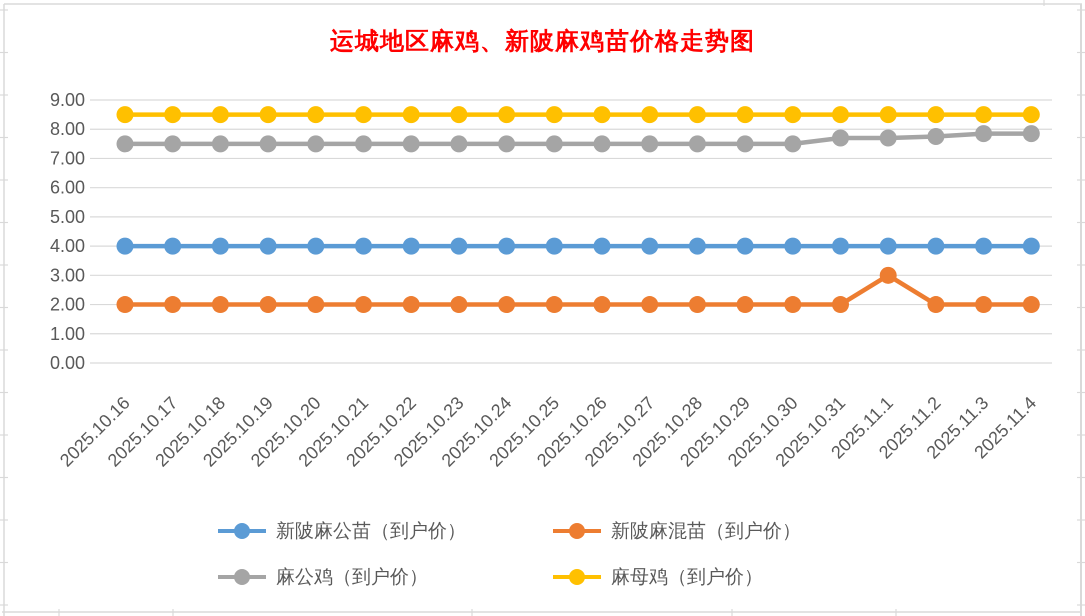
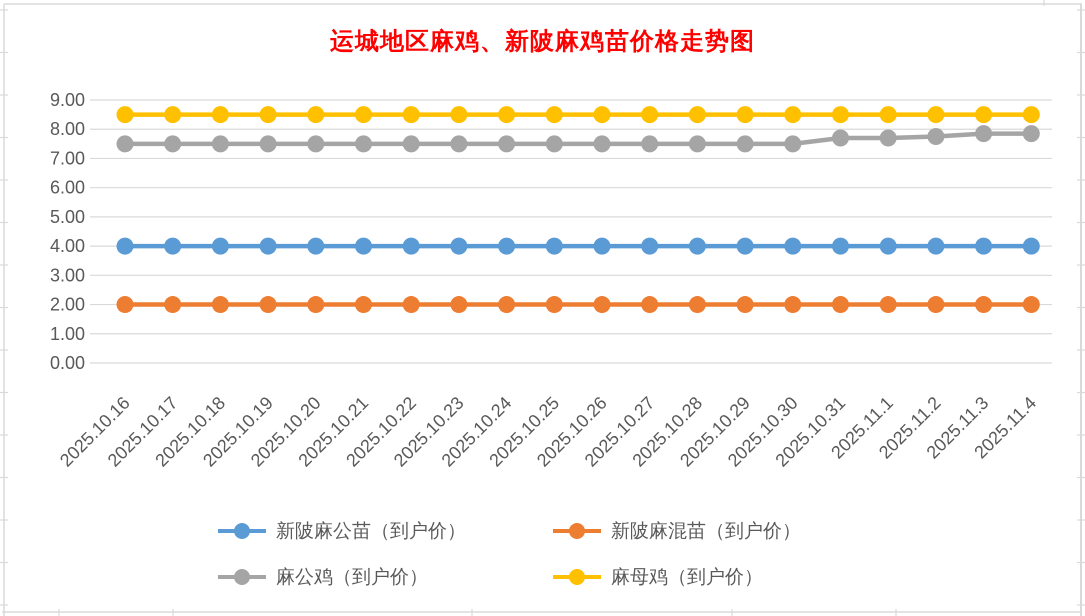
新陂麻混苗（到户价）/2025.11.1: 3 -> 2
